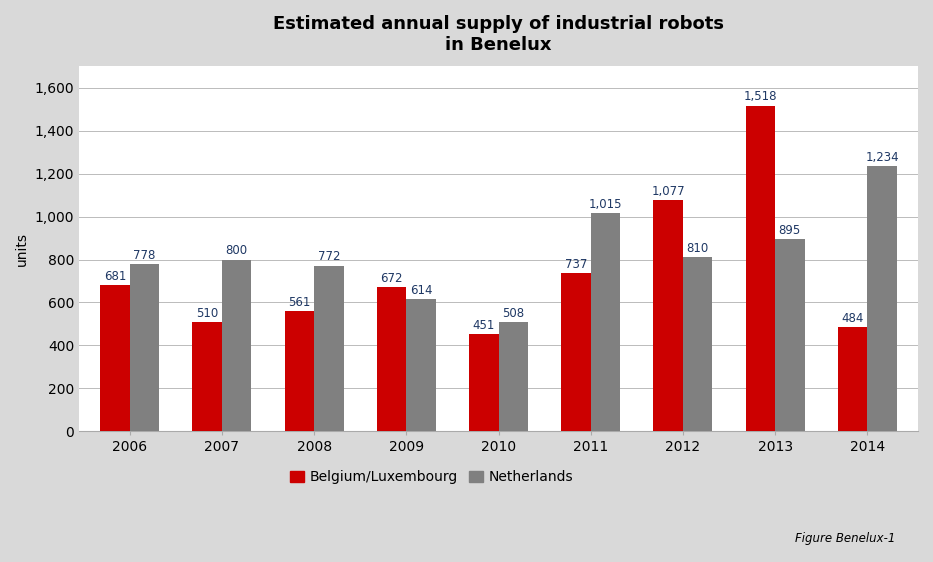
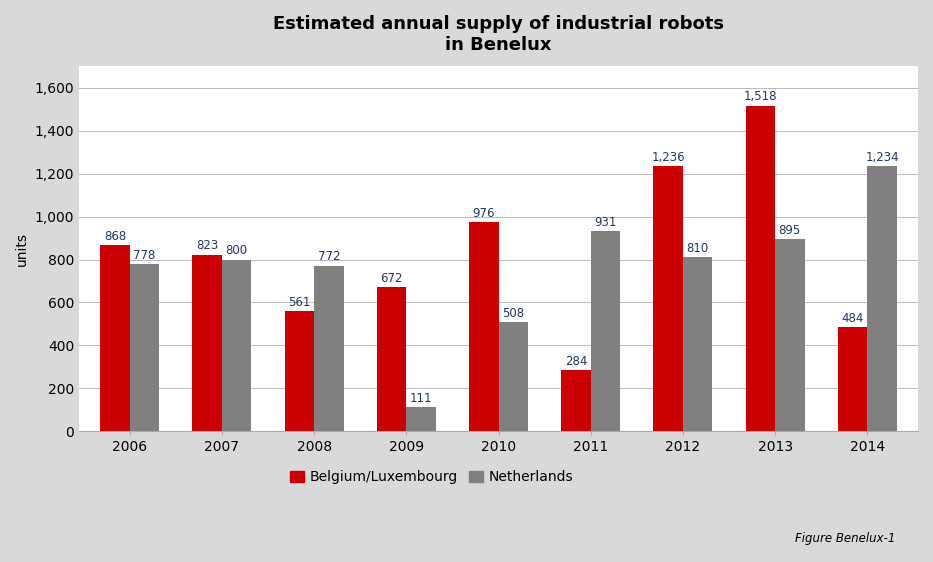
Belgium/Luxembourg/2006: 681 -> 868
Belgium/Luxembourg/2007: 510 -> 823
Netherlands/2009: 614 -> 111
Belgium/Luxembourg/2010: 451 -> 976
Belgium/Luxembourg/2011: 737 -> 284
Netherlands/2011: 1,015 -> 931
Belgium/Luxembourg/2012: 1,077 -> 1,236
